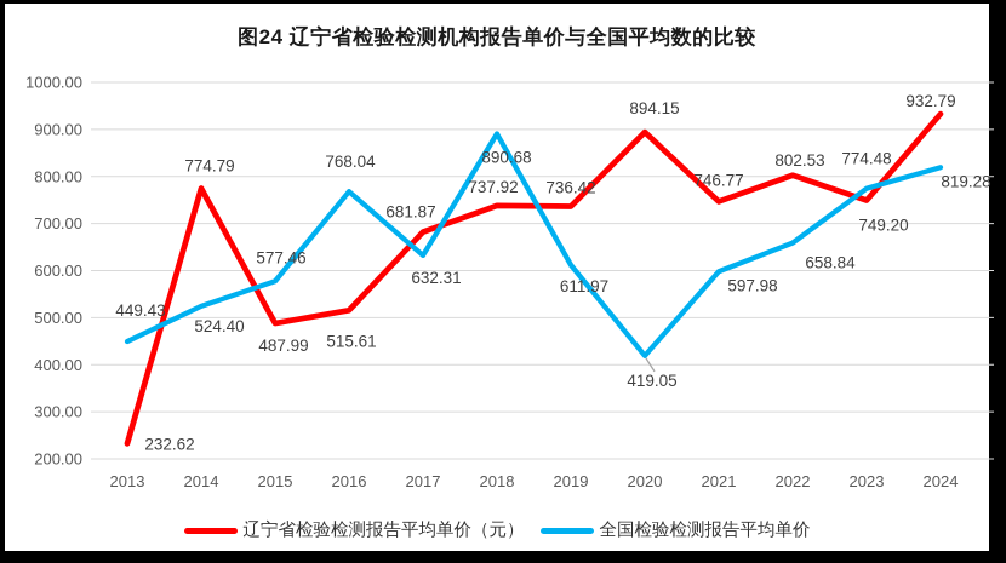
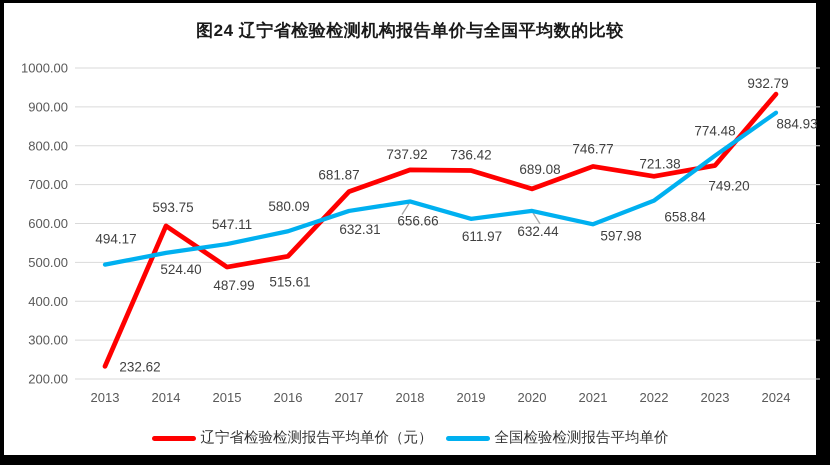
全国检验检测报告平均单价/2013: 449.43 -> 494.17
辽宁省检验检测报告平均单价（元）/2014: 774.79 -> 593.75
全国检验检测报告平均单价/2015: 577.46 -> 547.11
全国检验检测报告平均单价/2016: 768.04 -> 580.09
全国检验检测报告平均单价/2018: 890.68 -> 656.66
辽宁省检验检测报告平均单价（元）/2020: 894.15 -> 689.08
全国检验检测报告平均单价/2020: 419.05 -> 632.44
辽宁省检验检测报告平均单价（元）/2022: 802.53 -> 721.38
全国检验检测报告平均单价/2024: 819.28 -> 884.93
